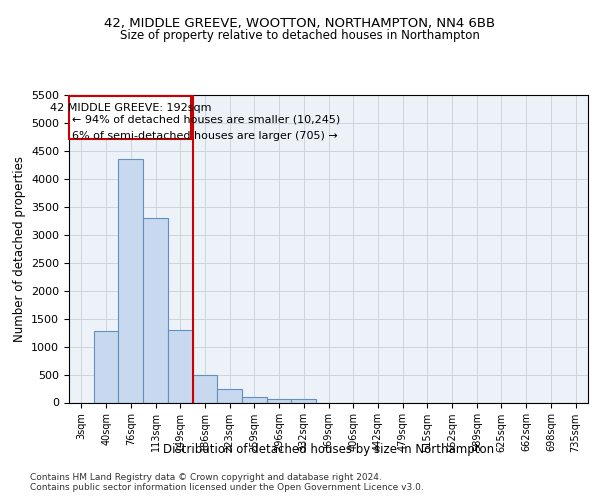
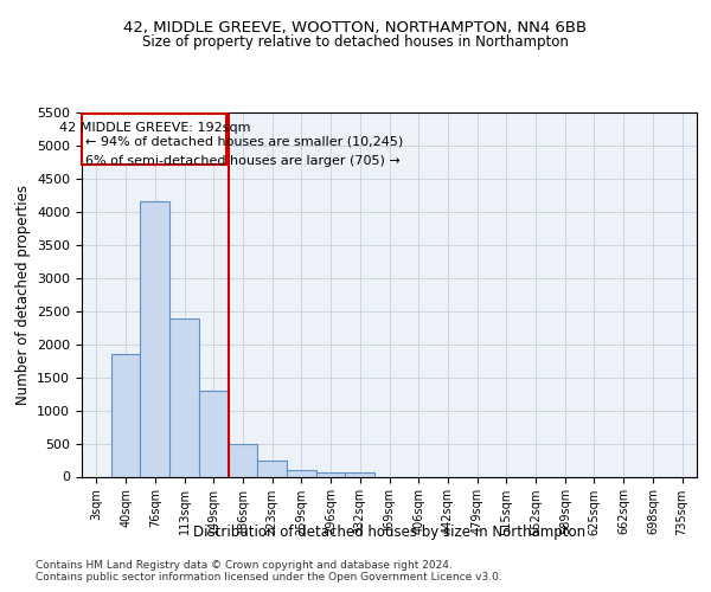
40sqm: 1270 -> 1860
76sqm: 4350 -> 4160
113sqm: 3300 -> 2380
